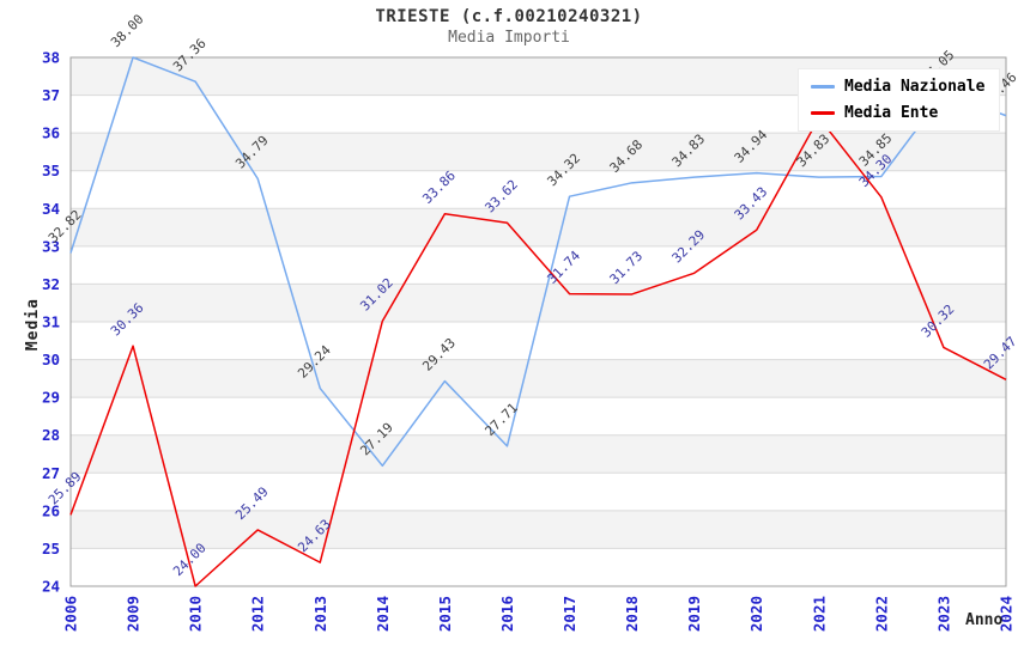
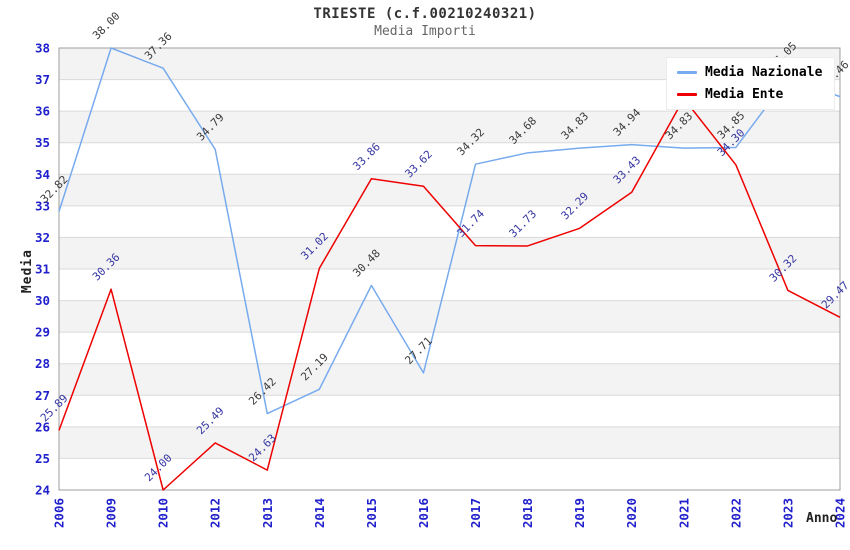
Media Nazionale/2013: 29.24 -> 26.42
Media Nazionale/2015: 29.43 -> 30.48
